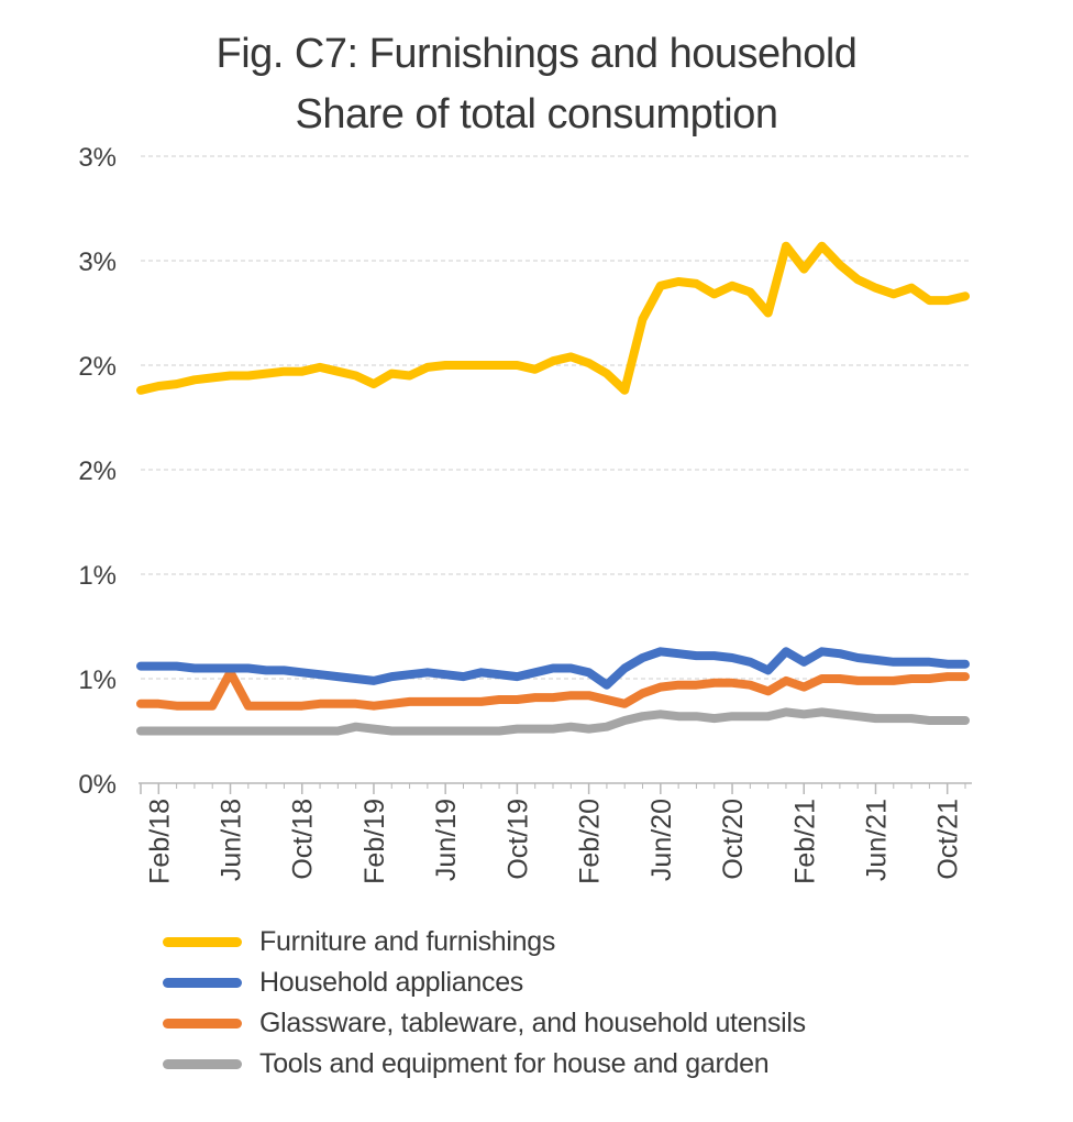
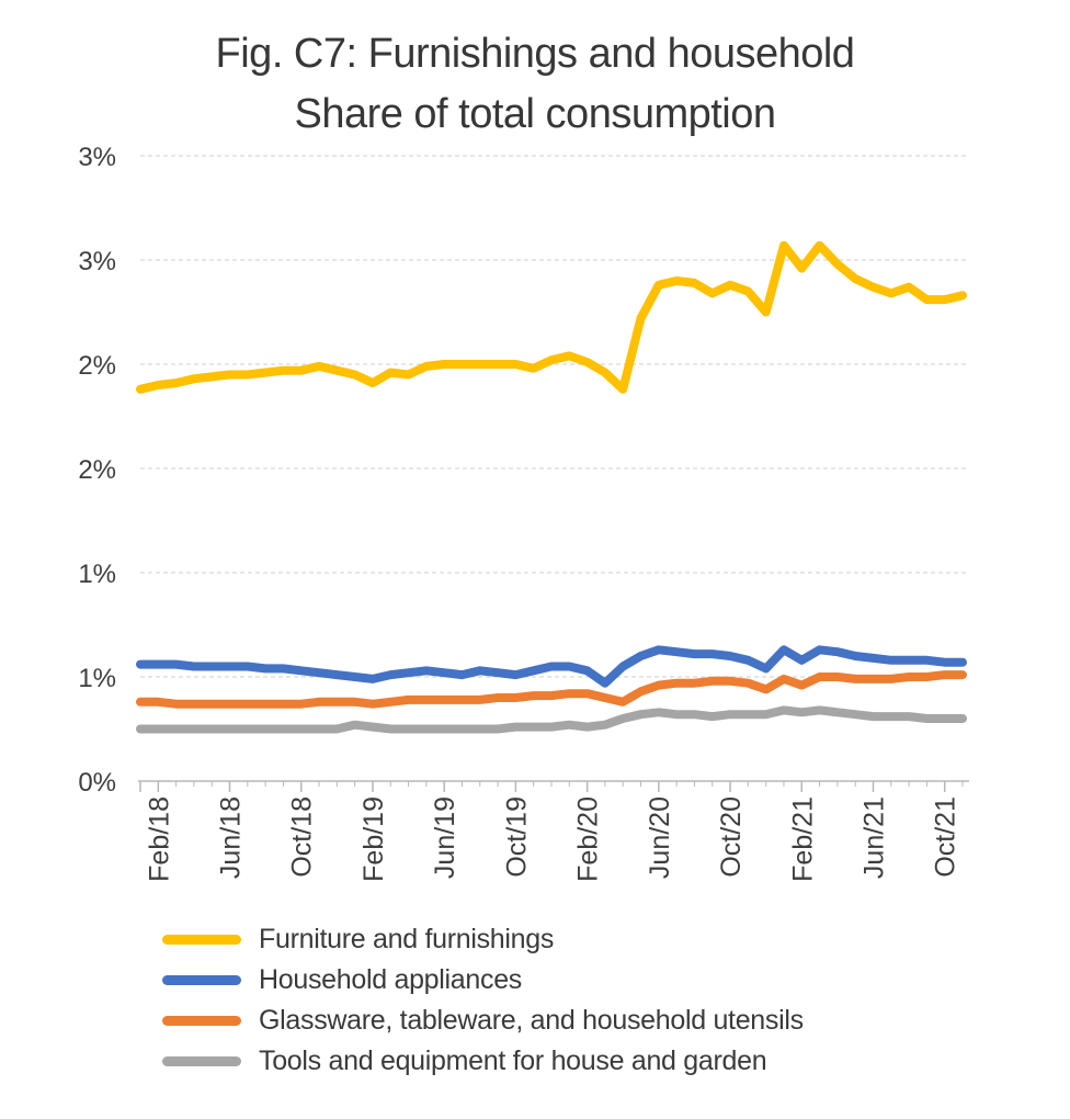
Glassware, tableware, and household utensils/Jun/18: 0.53% -> 0.37%
